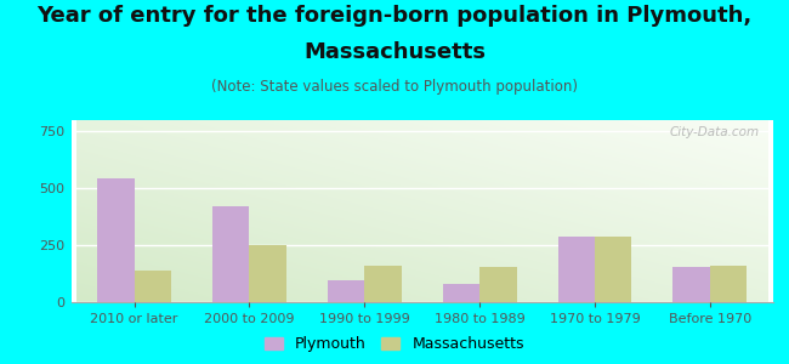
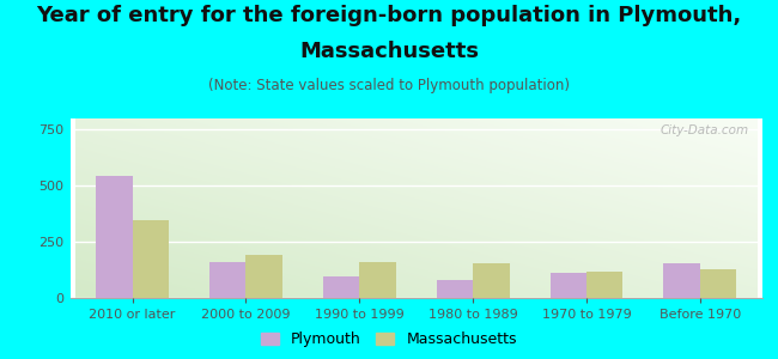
Massachusetts/2010 or later: 140 -> 340
Plymouth/2000 to 2009: 420 -> 160
Massachusetts/2000 to 2009: 250 -> 190
Plymouth/1970 to 1979: 290 -> 110
Massachusetts/1970 to 1979: 290 -> 120
Massachusetts/Before 1970: 160 -> 130
